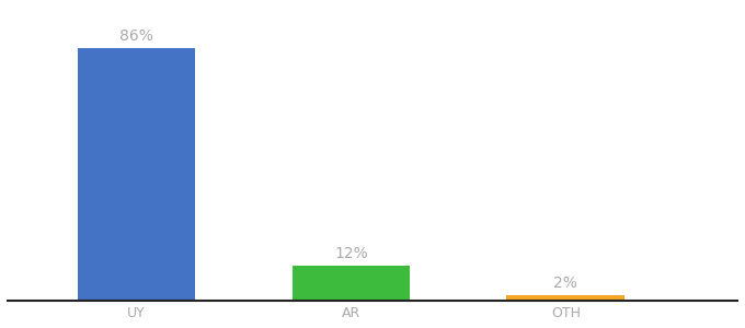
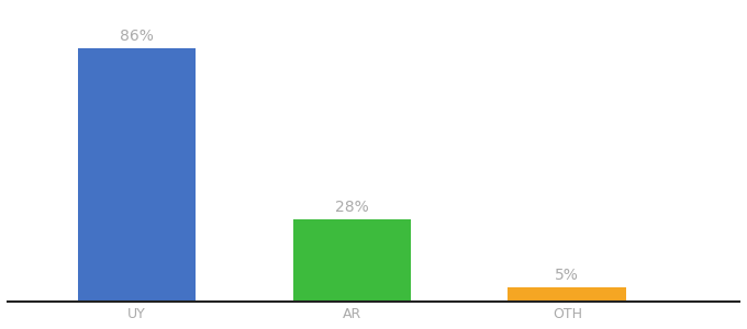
AR: 12% -> 28%
OTH: 2% -> 5%
